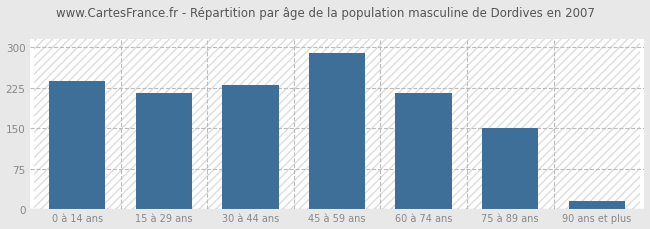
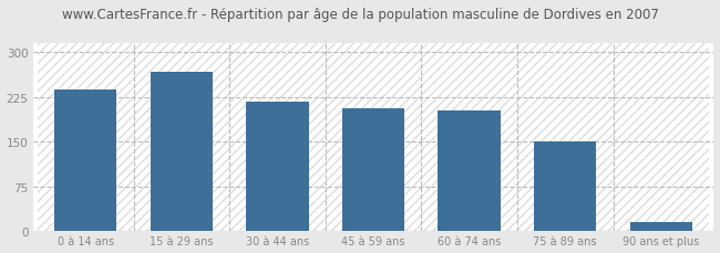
15 à 29 ans: 215 -> 268
30 à 44 ans: 230 -> 218
45 à 59 ans: 290 -> 206
60 à 74 ans: 216 -> 202
